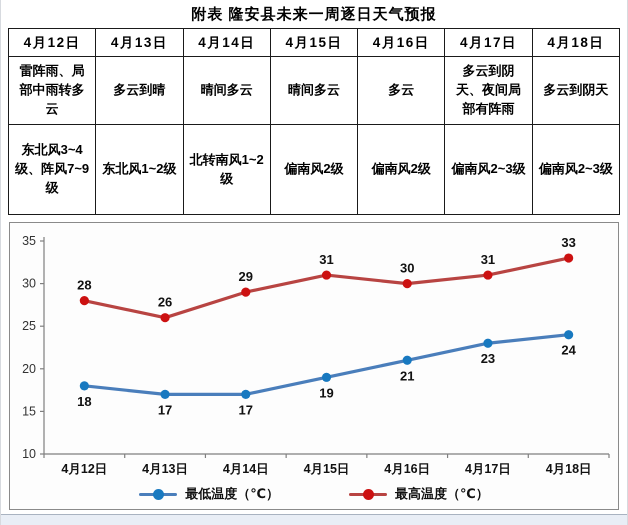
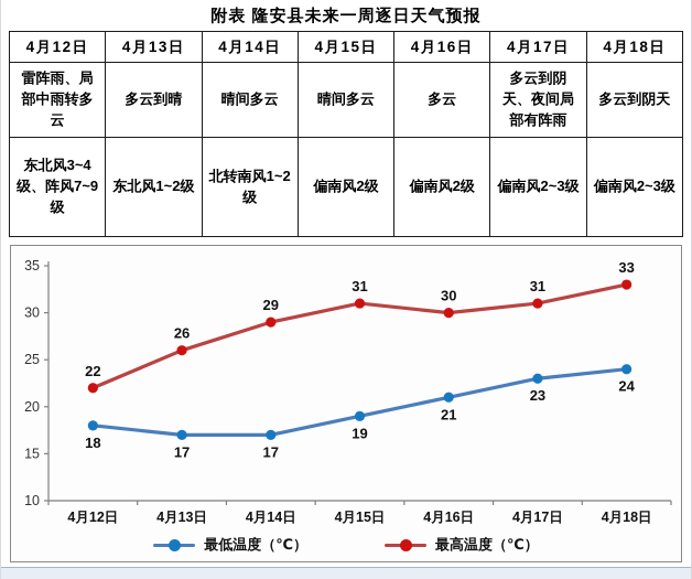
最高温度（℃）/4月12日: 28 -> 22
